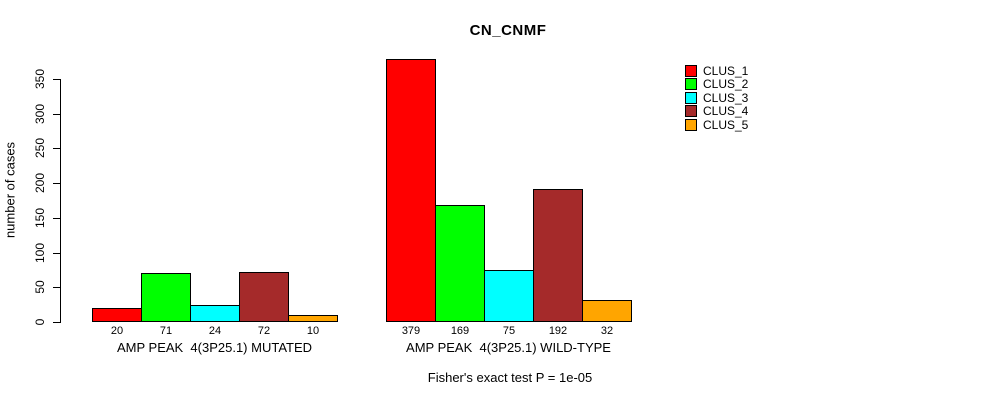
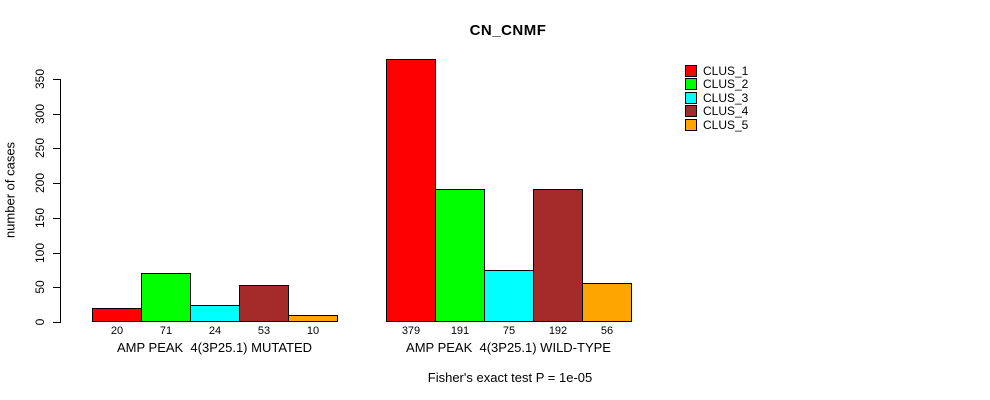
CLUS_4/AMP PEAK 4(3P25.1) MUTATED: 72 -> 53
CLUS_2/AMP PEAK 4(3P25.1) WILD-TYPE: 169 -> 191
CLUS_5/AMP PEAK 4(3P25.1) WILD-TYPE: 32 -> 56
